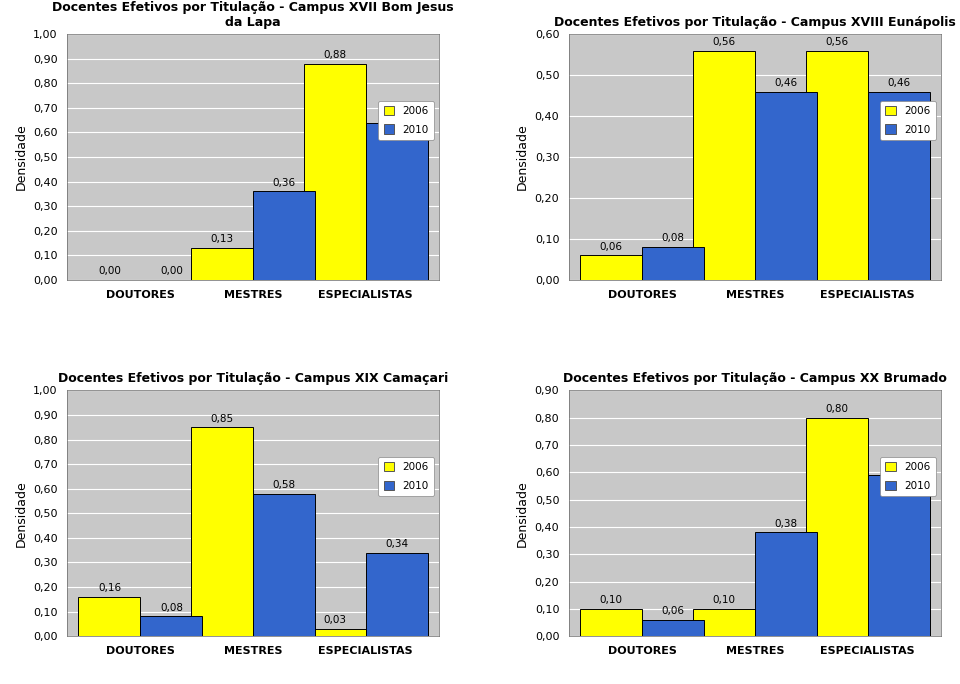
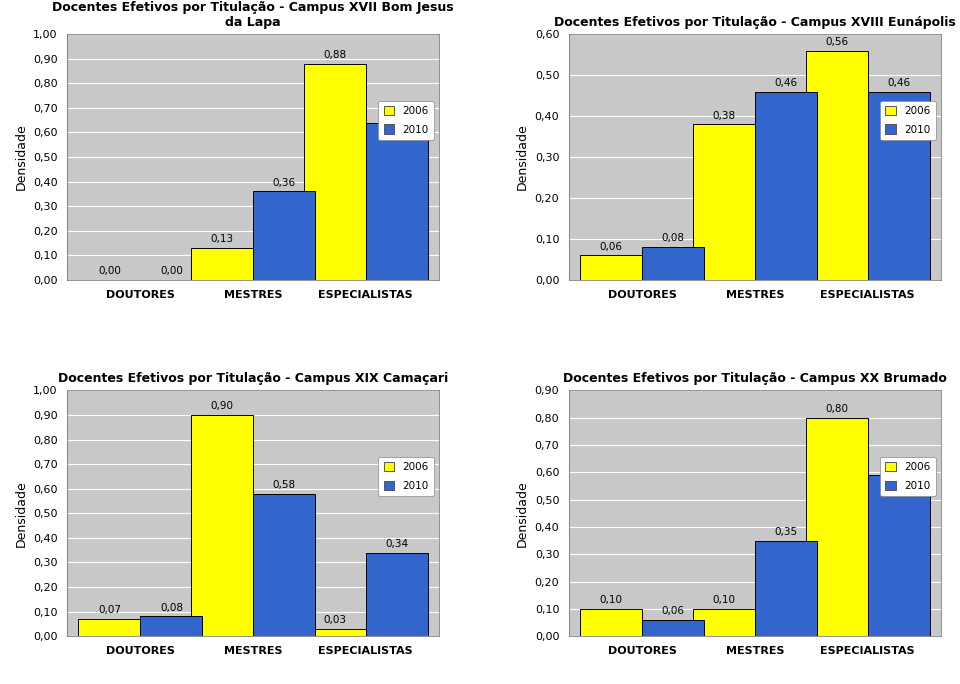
Docentes Efetivos por Titulação - Campus XVIII Eunápolis/2006/MESTRES: 0,56 -> 0,38
Docentes Efetivos por Titulação - Campus XIX Camaçari/2006/DOUTORES: 0,16 -> 0,07
Docentes Efetivos por Titulação - Campus XIX Camaçari/2006/MESTRES: 0,85 -> 0,90
Docentes Efetivos por Titulação - Campus XX Brumado/2010/MESTRES: 0,38 -> 0,35
